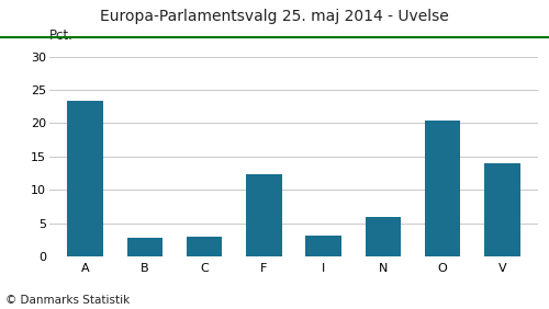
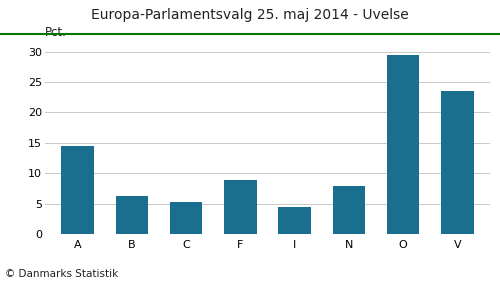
A: 23.4 -> 14.5
B: 2.8 -> 6.2
C: 3.0 -> 5.3
F: 12.4 -> 8.9
I: 3.2 -> 4.5
N: 6.0 -> 7.9
O: 20.4 -> 29.5
V: 14.0 -> 23.5
